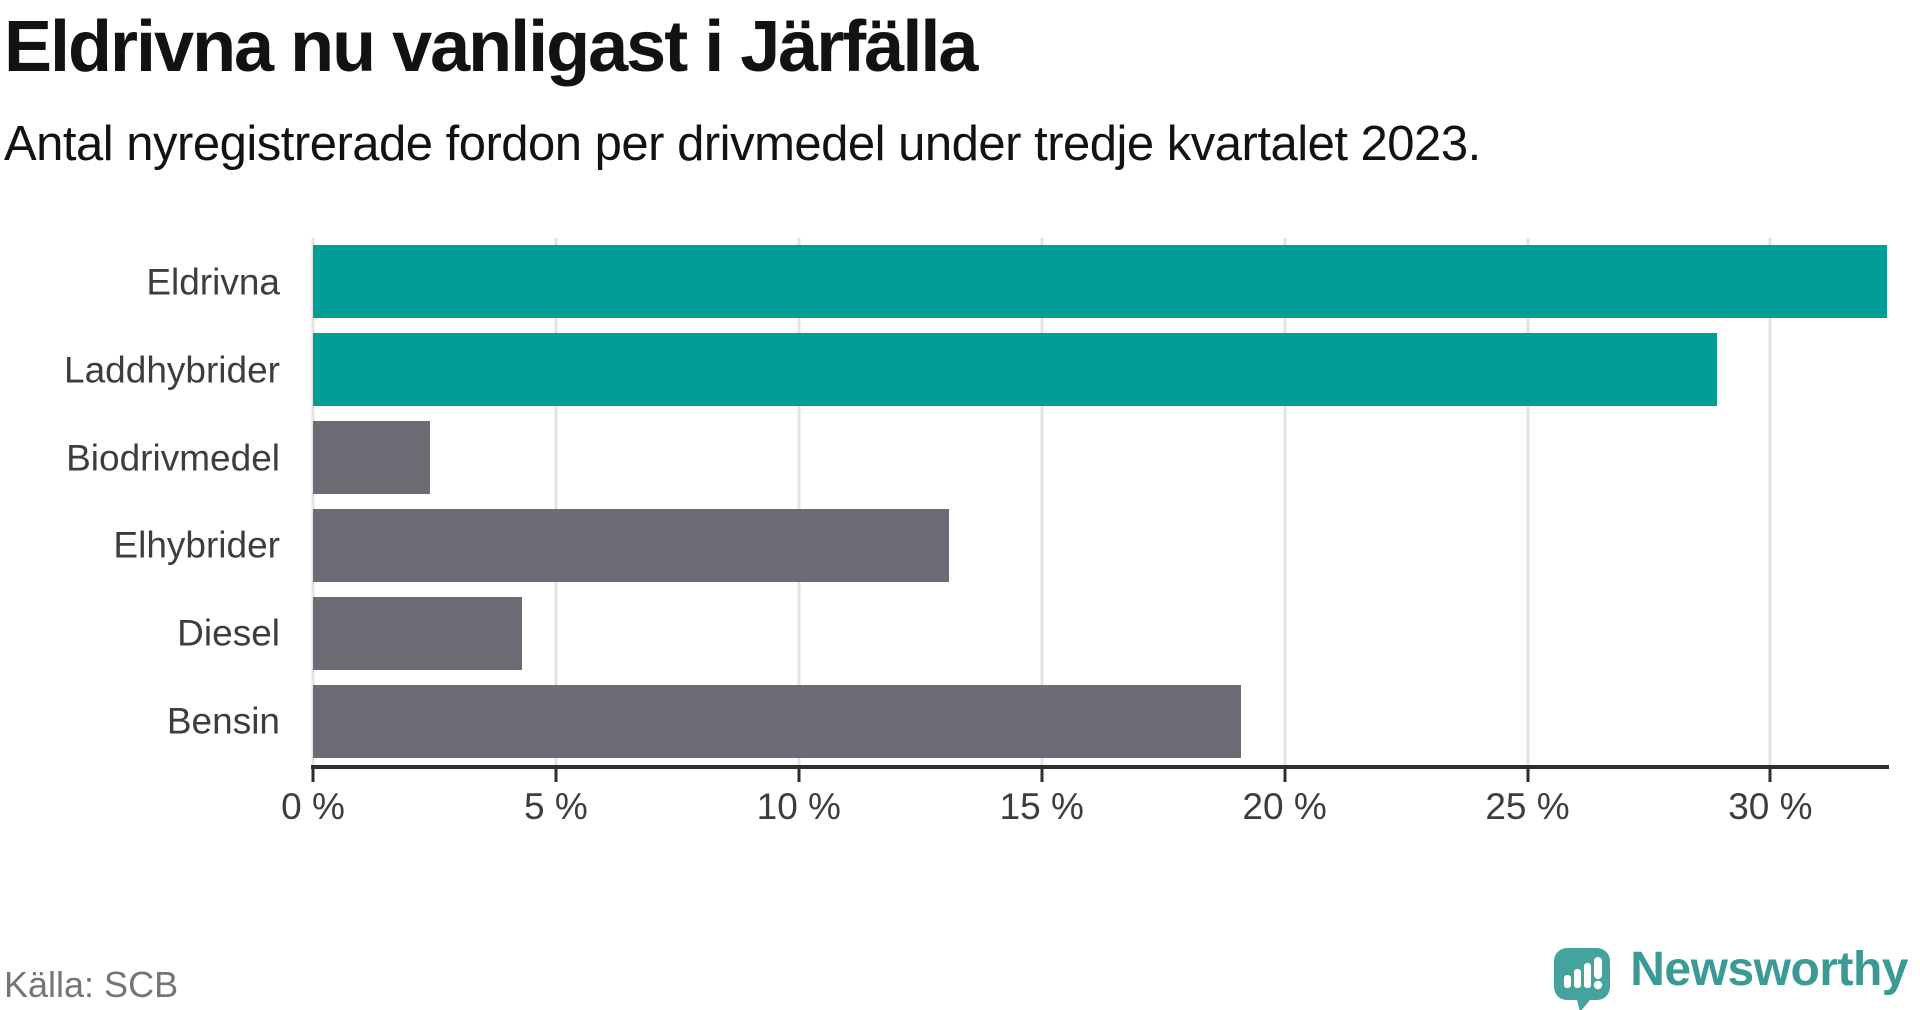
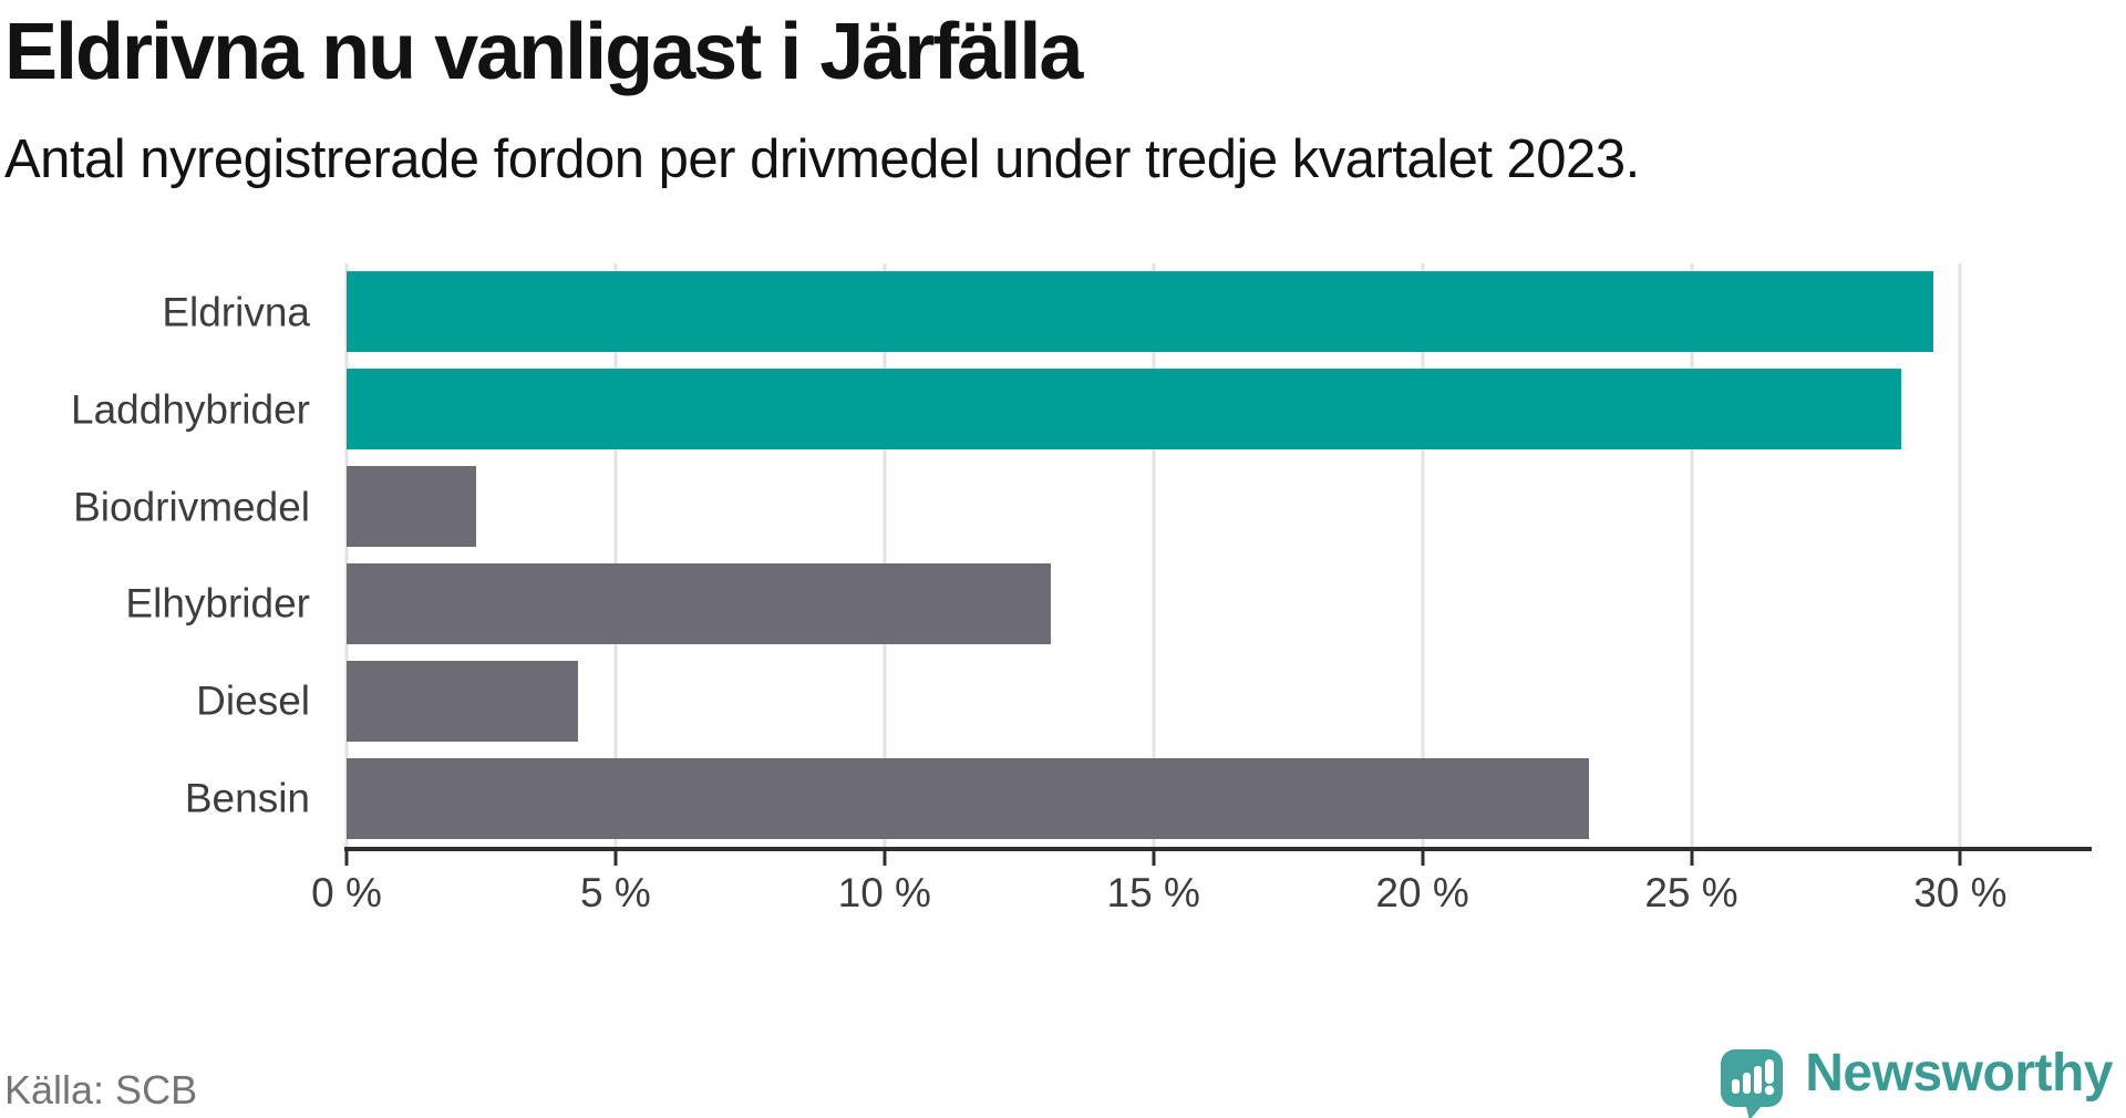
Eldrivna: 32.4% -> 29.5%
Bensin: 19.1% -> 23.1%
